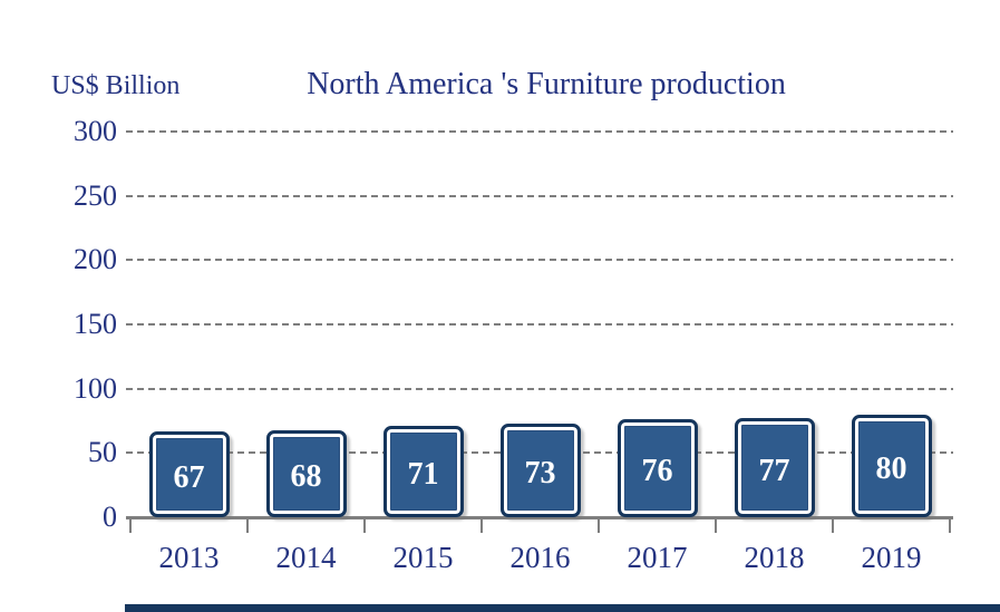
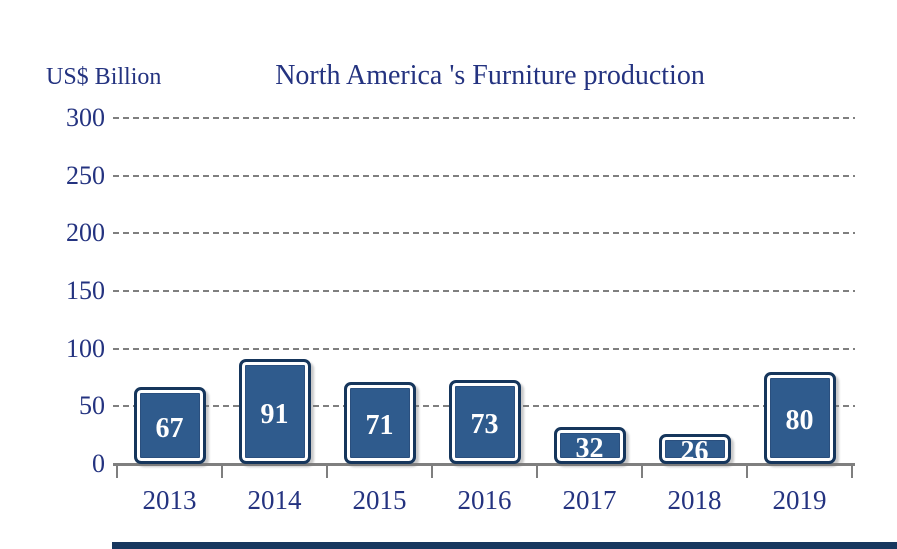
2014: 68 -> 91
2017: 76 -> 32
2018: 77 -> 26
